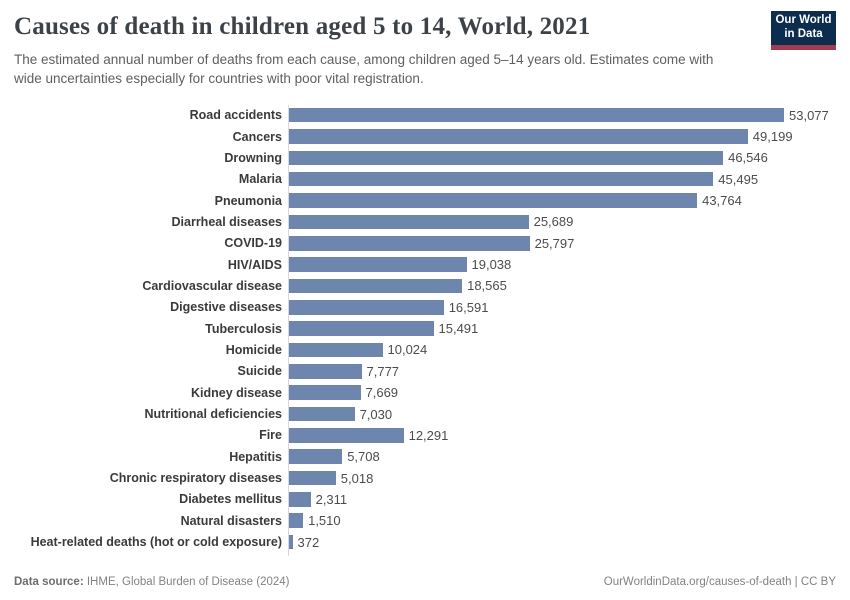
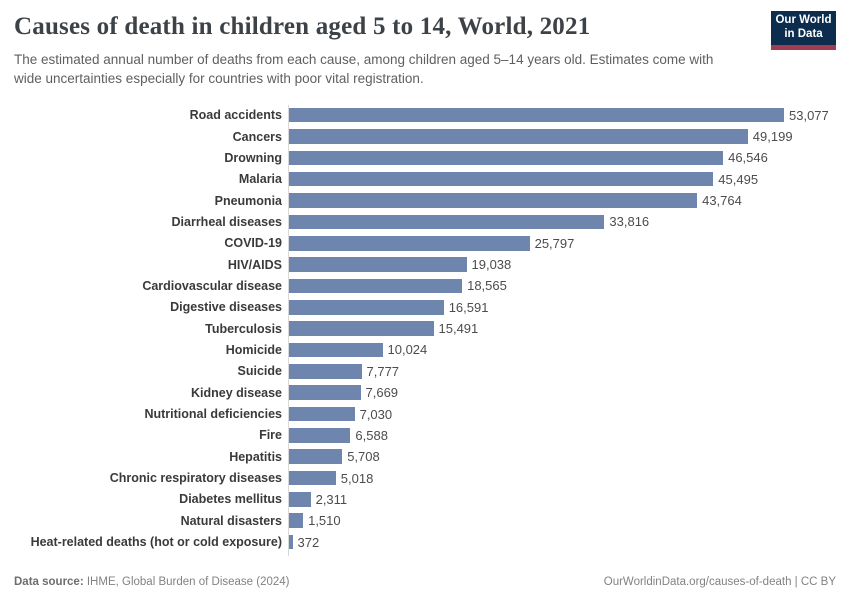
Diarrheal diseases: 25,689 -> 33,816
Fire: 12,291 -> 6,588
